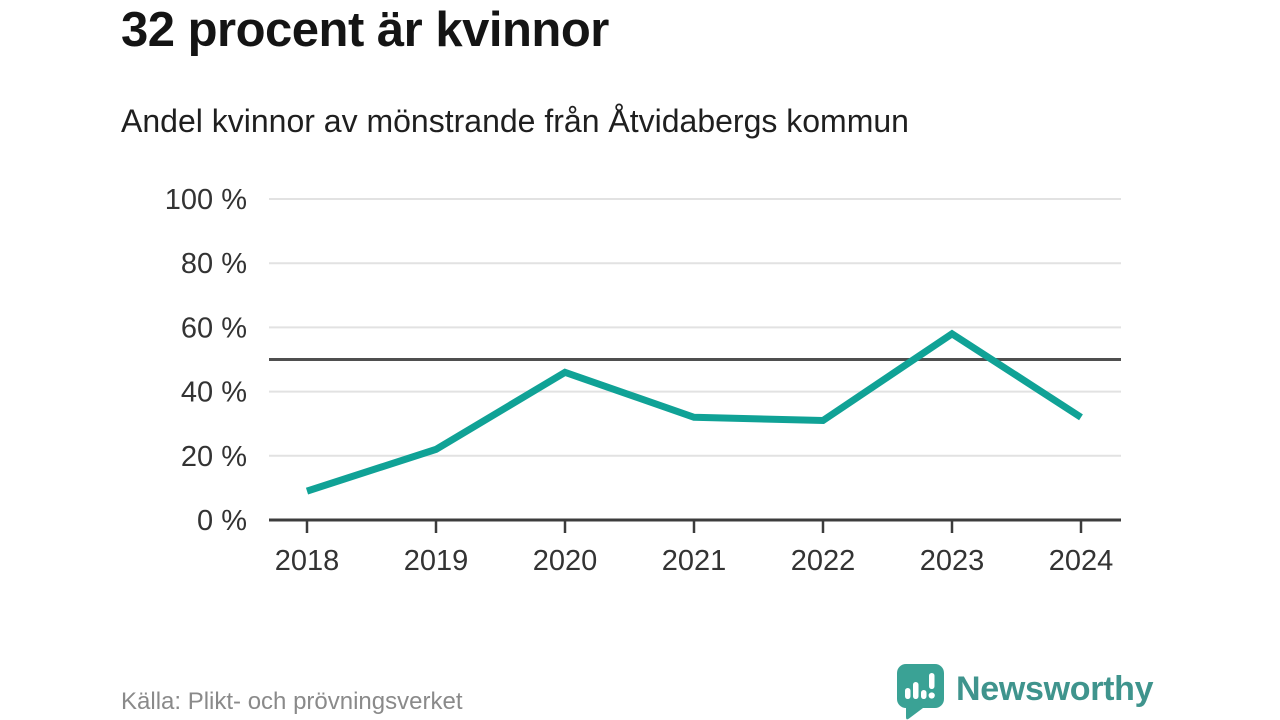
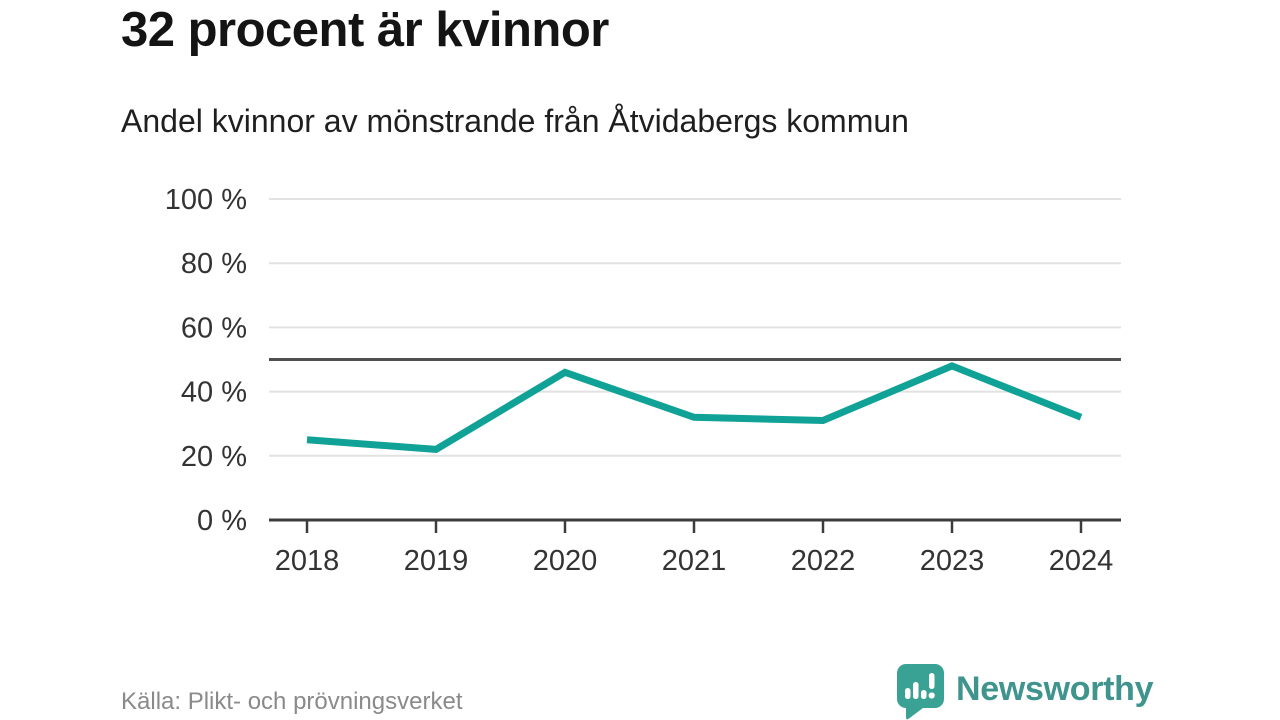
2018: 9% -> 25%
2023: 58% -> 48%
